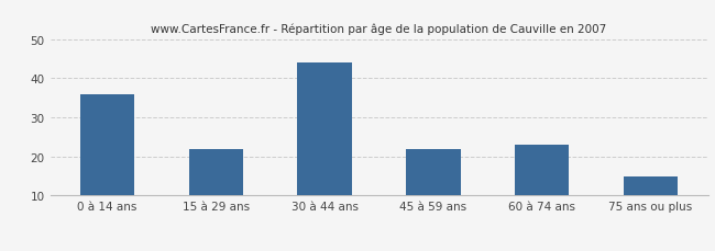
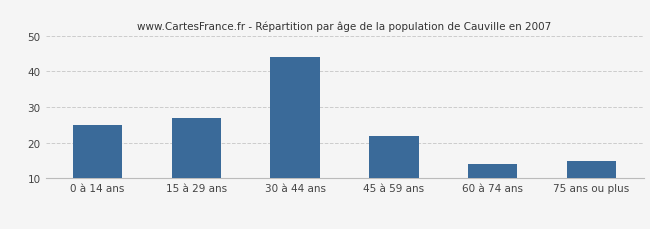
0 à 14 ans: 36 -> 25
15 à 29 ans: 22 -> 27
60 à 74 ans: 23 -> 14
